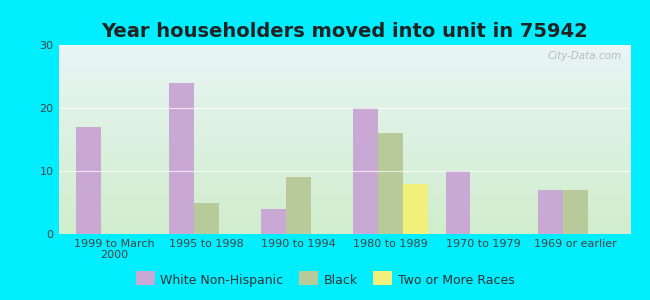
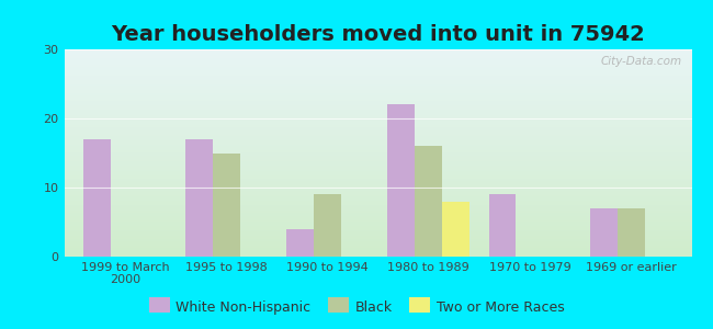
White Non-Hispanic/1995 to 1998: 24 -> 17
Black/1995 to 1998: 5 -> 15
White Non-Hispanic/1980 to 1989: 20 -> 22
White Non-Hispanic/1970 to 1979: 10 -> 9
